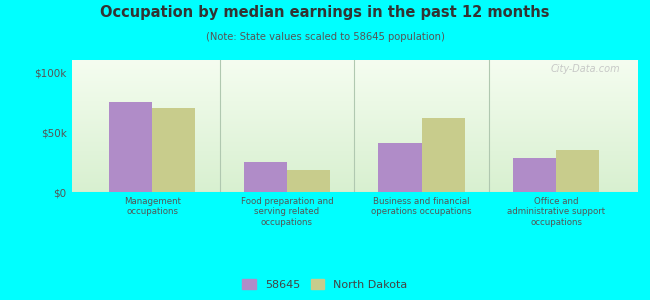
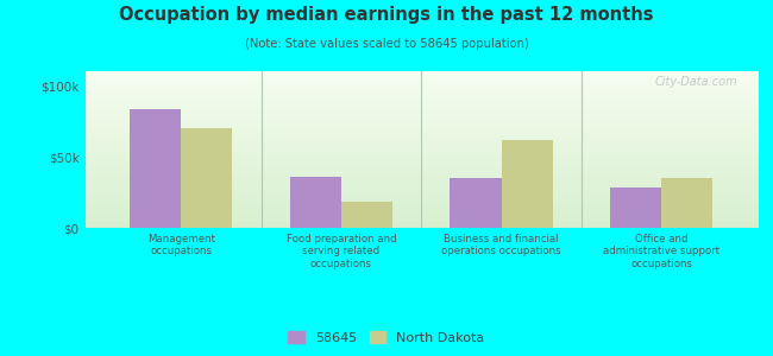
58645/Management occupations: $75k -> $83k
58645/Food preparation and serving related occupations: $25k -> $36k
58645/Business and financial operations occupations: $41k -> $35k
